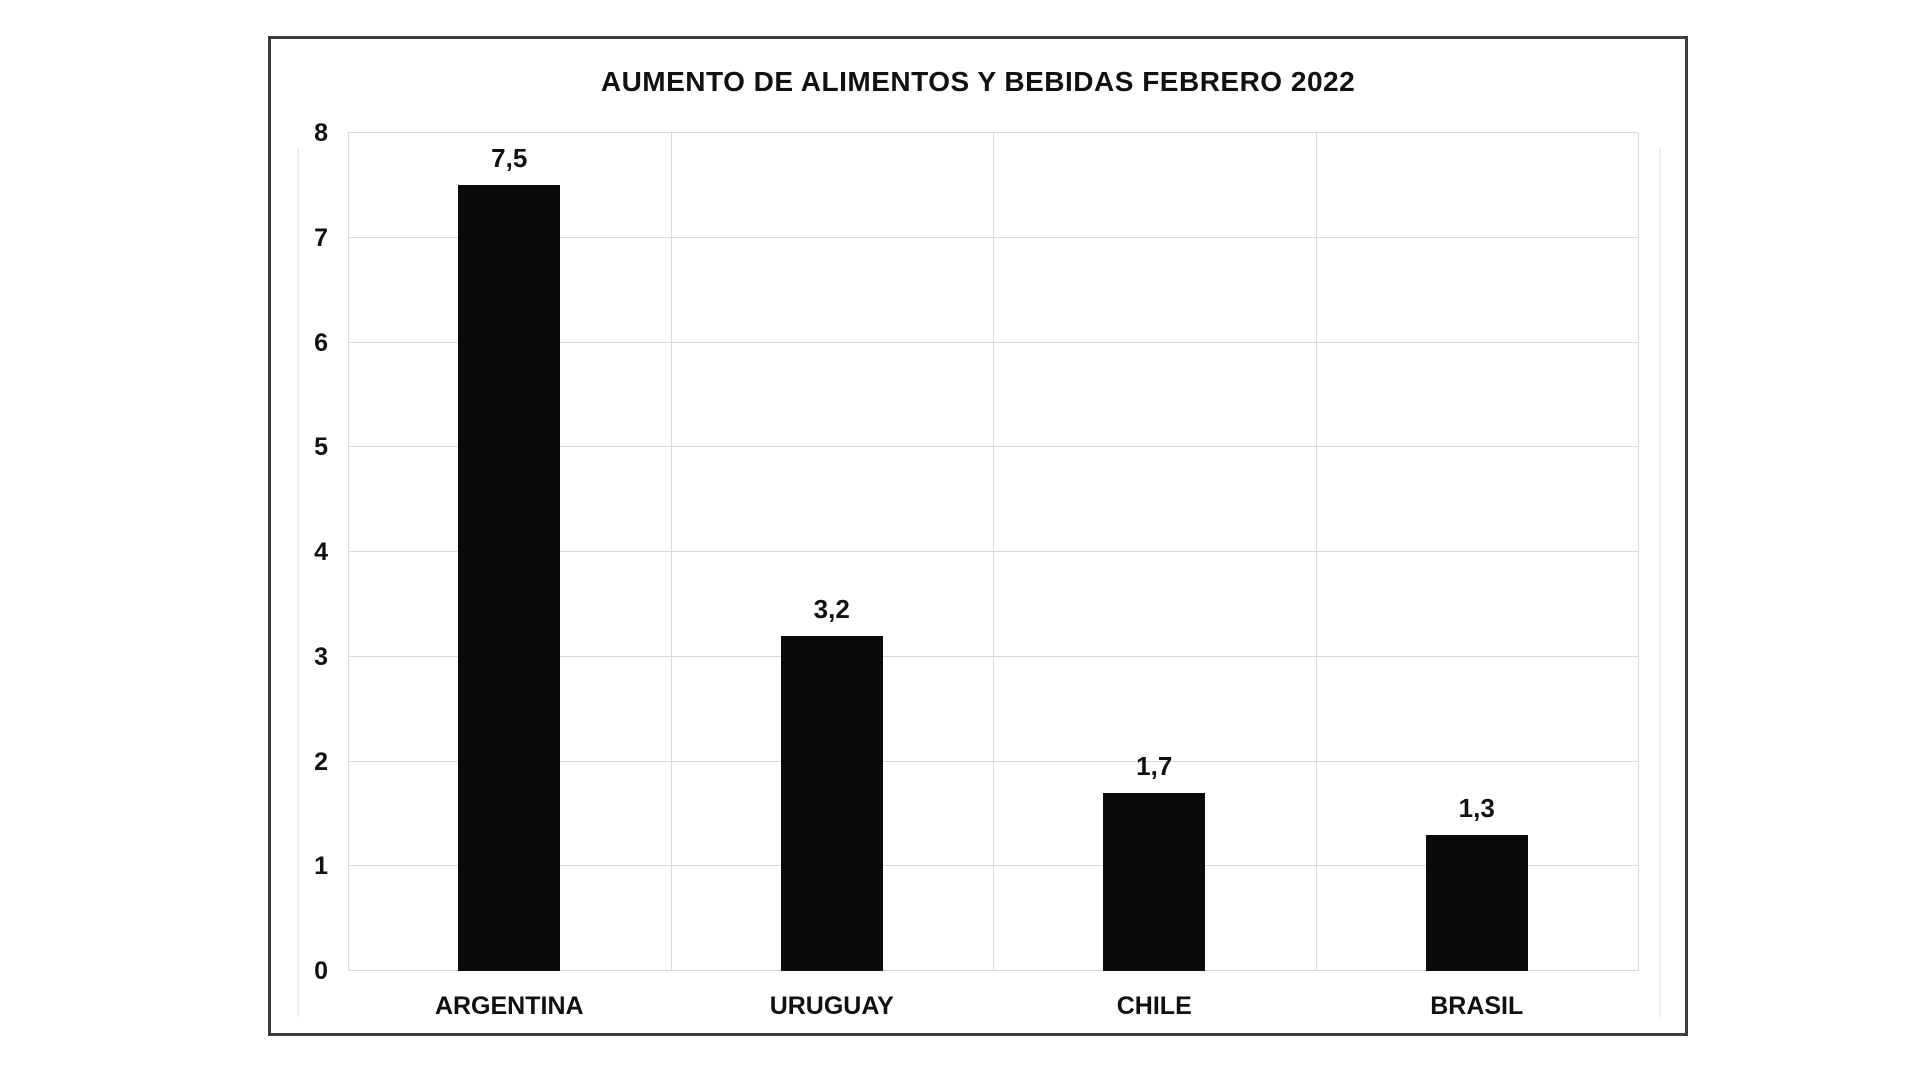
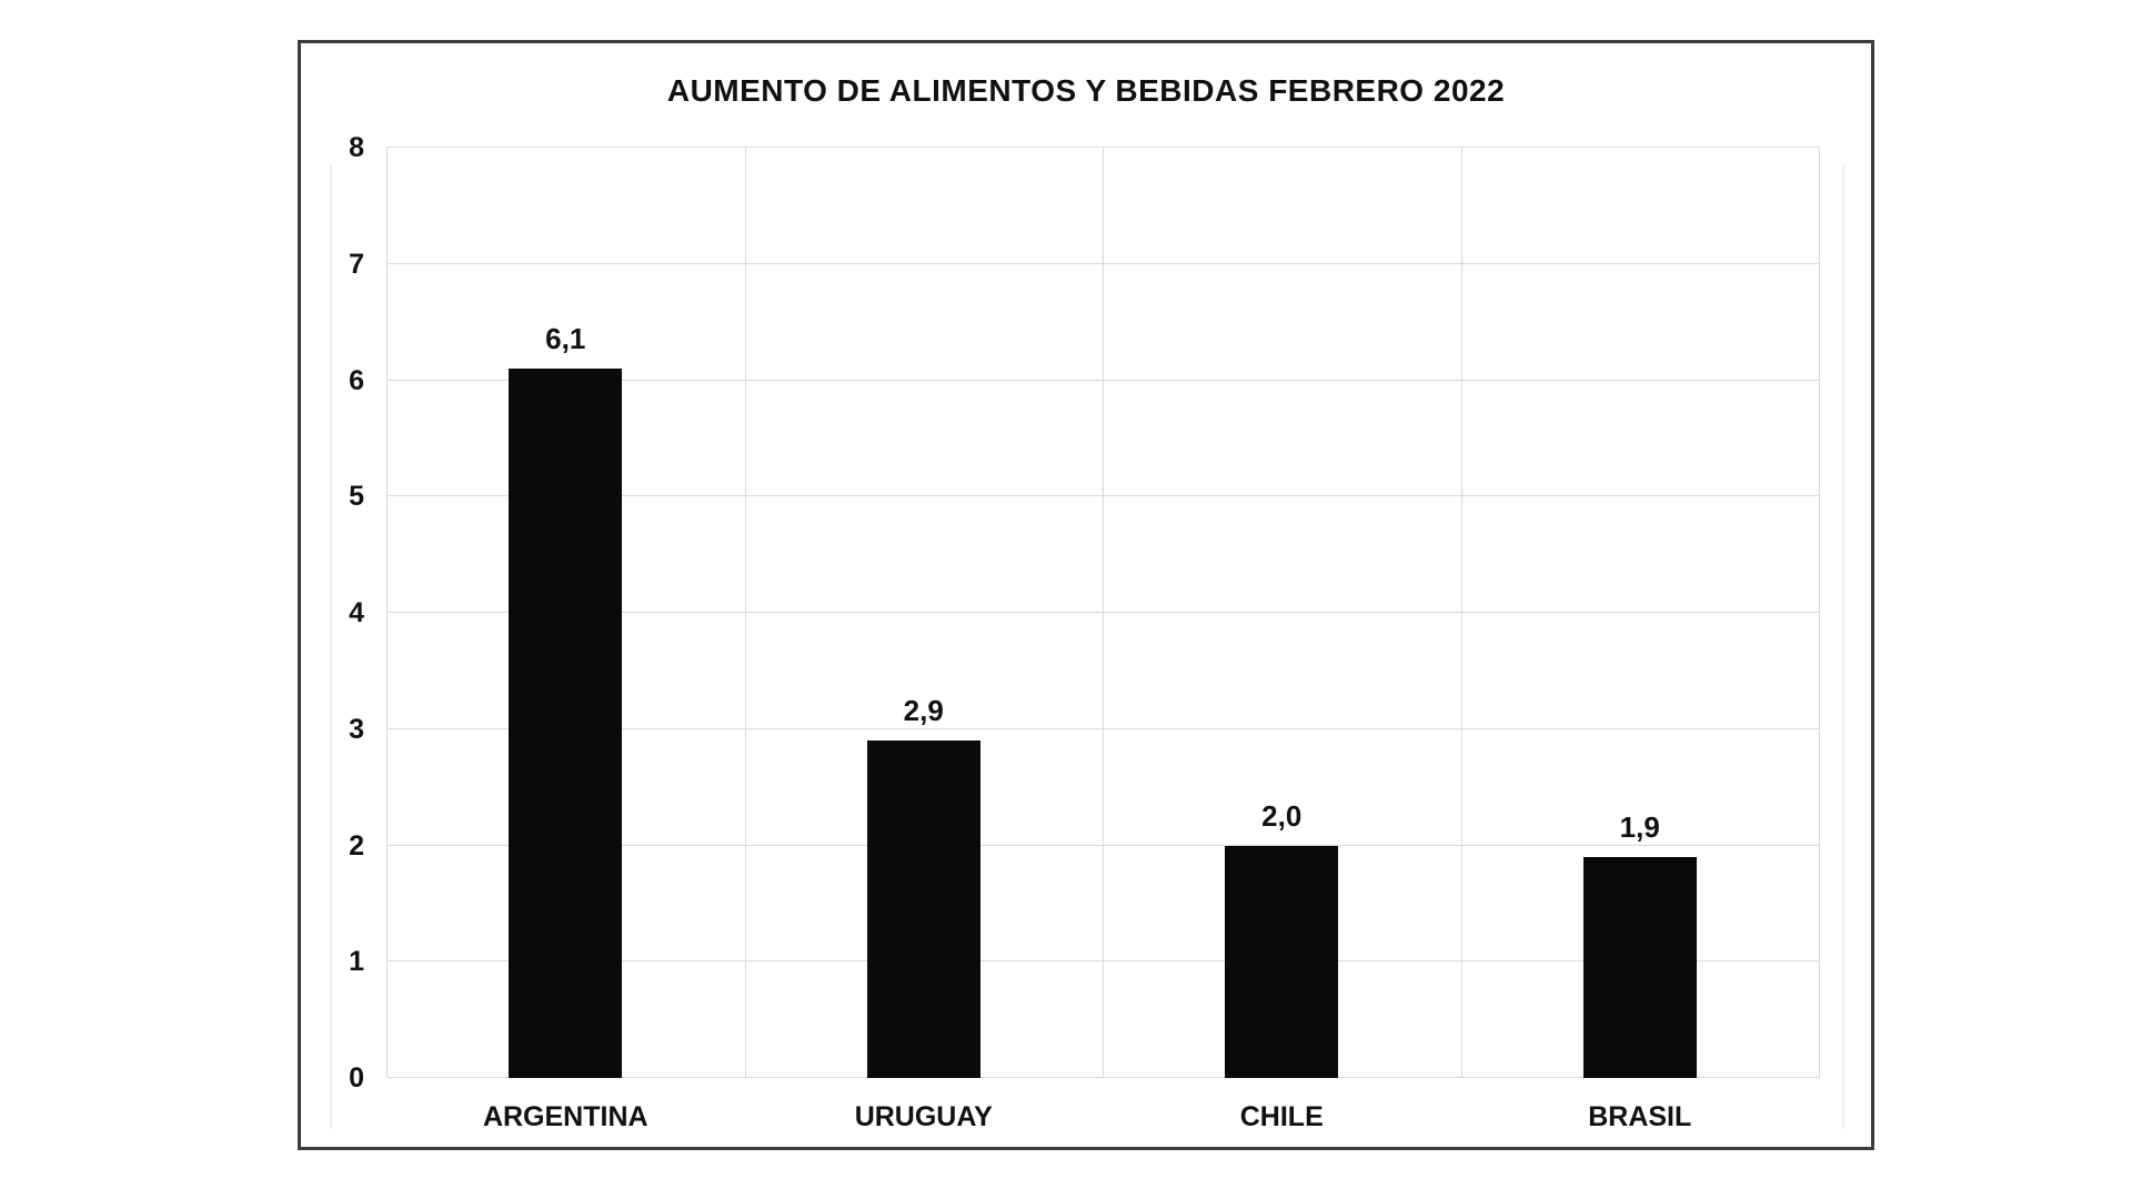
ARGENTINA: 7,5 -> 6,1
URUGUAY: 3,2 -> 2,9
CHILE: 1,7 -> 2,0
BRASIL: 1,3 -> 1,9
